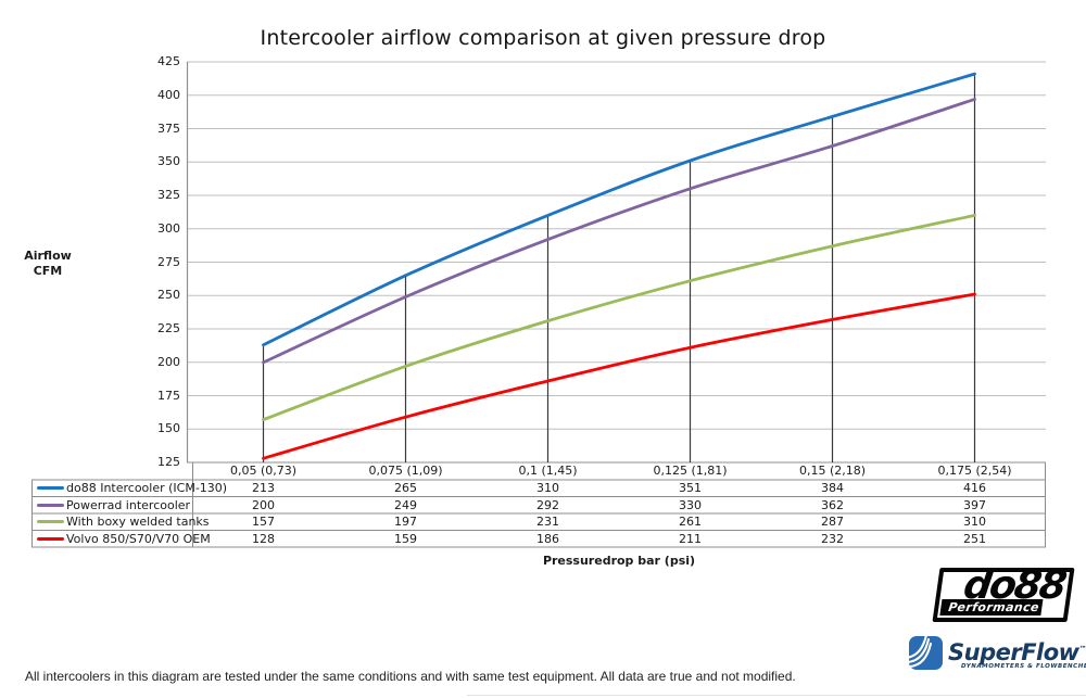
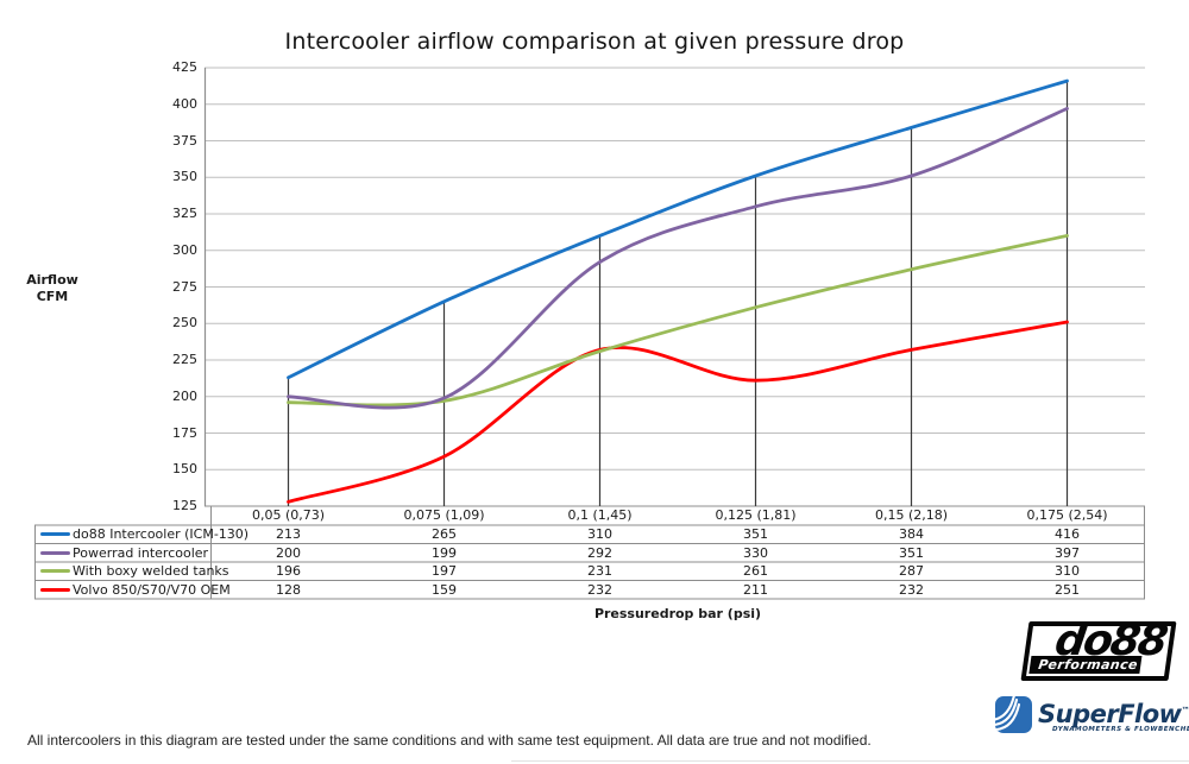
With boxy welded tanks/0,05 (0,73): 157 -> 196
Powerrad intercooler/0,075 (1,09): 249 -> 199
Volvo 850/S70/V70 OEM/0,1 (1,45): 186 -> 232
Powerrad intercooler/0,15 (2,18): 362 -> 351
